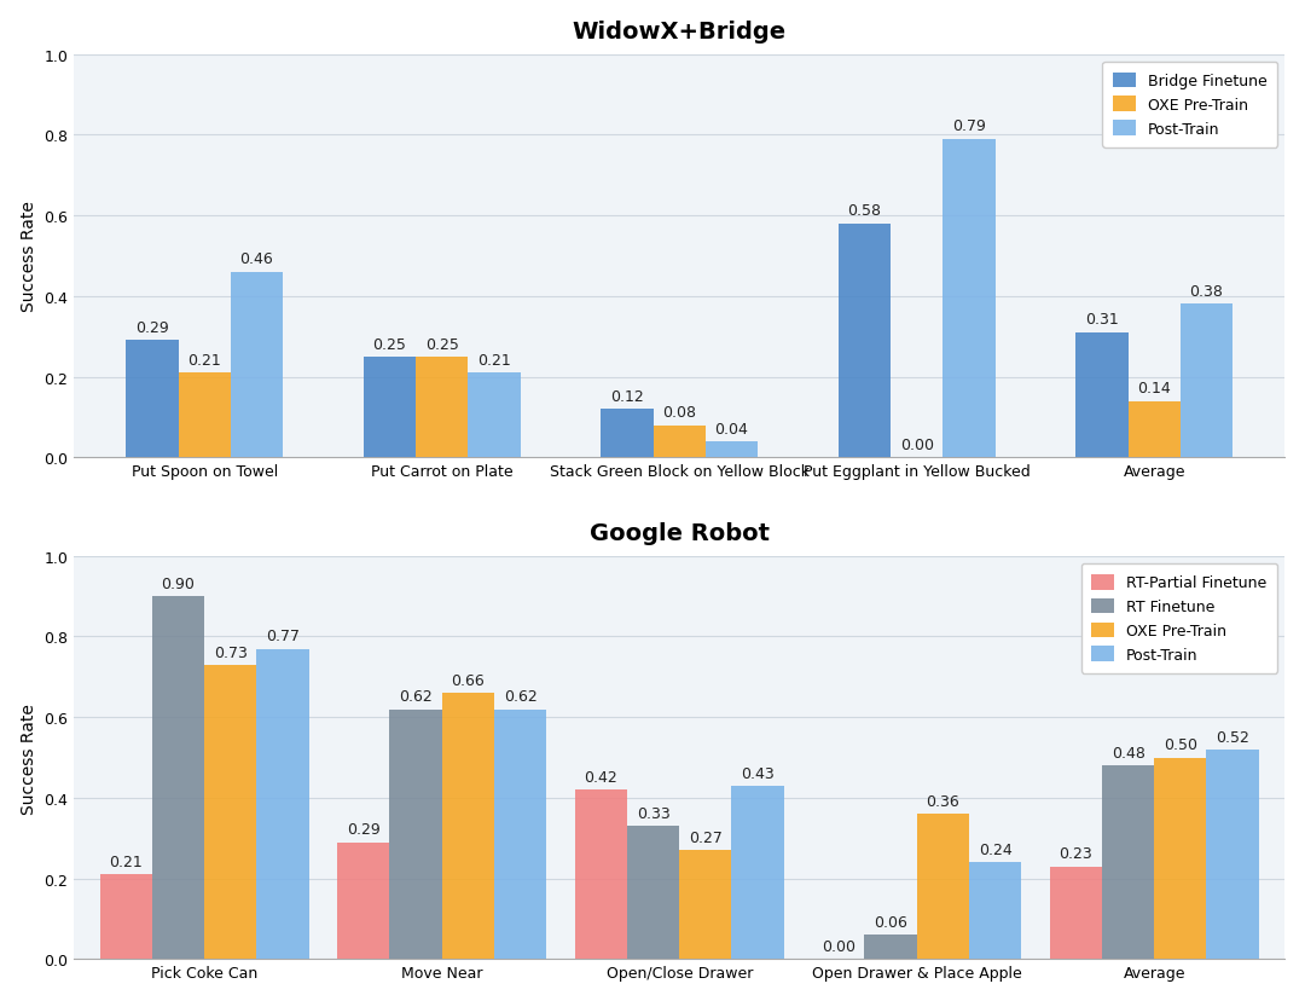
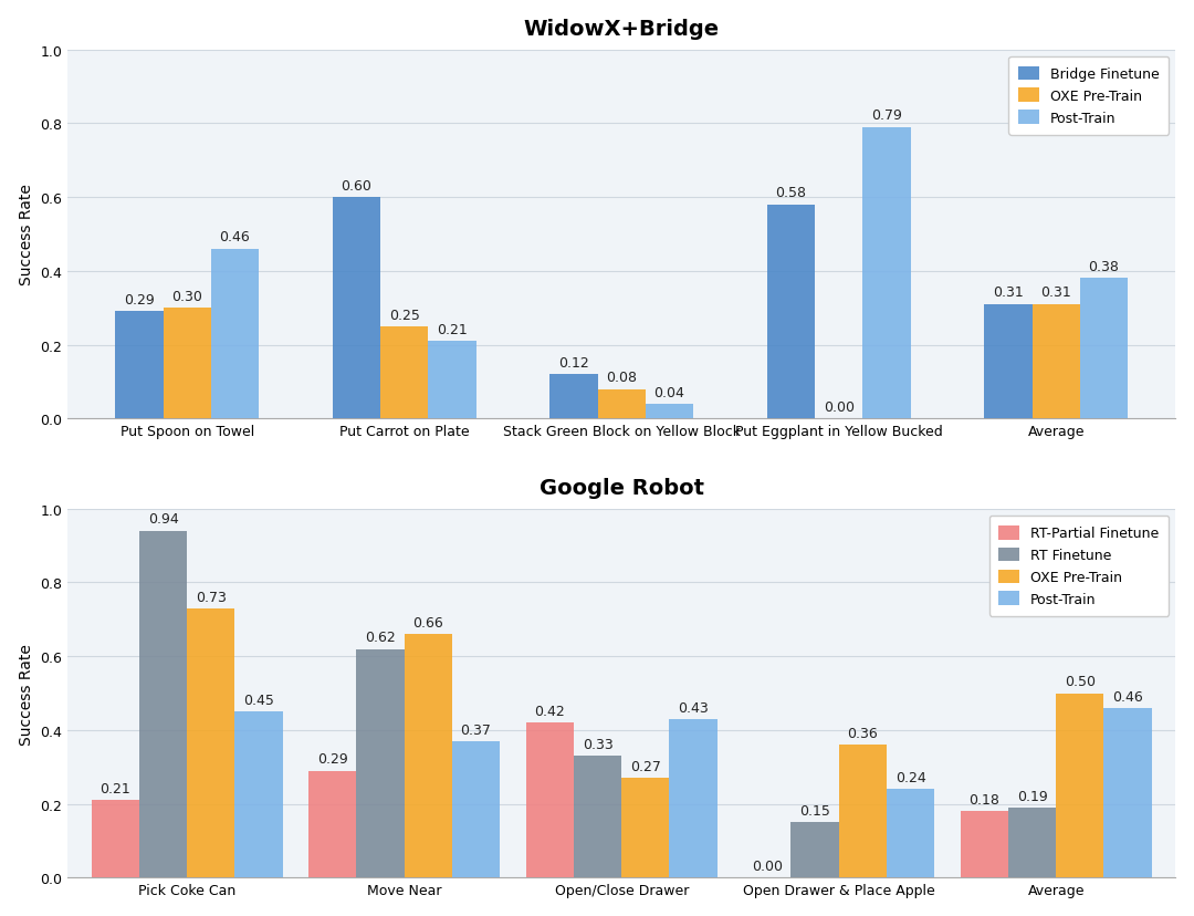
WidowX+Bridge/OXE Pre-Train/Put Spoon on Towel: 0.21 -> 0.30
WidowX+Bridge/Bridge Finetune/Put Carrot on Plate: 0.25 -> 0.60
WidowX+Bridge/OXE Pre-Train/Average: 0.14 -> 0.31
Google Robot/RT Finetune/Pick Coke Can: 0.90 -> 0.94
Google Robot/Post-Train/Pick Coke Can: 0.77 -> 0.45
Google Robot/Post-Train/Move Near: 0.62 -> 0.37
Google Robot/RT Finetune/Open Drawer & Place Apple: 0.06 -> 0.15
Google Robot/RT-Partial Finetune/Average: 0.23 -> 0.18
Google Robot/RT Finetune/Average: 0.48 -> 0.19
Google Robot/Post-Train/Average: 0.52 -> 0.46
